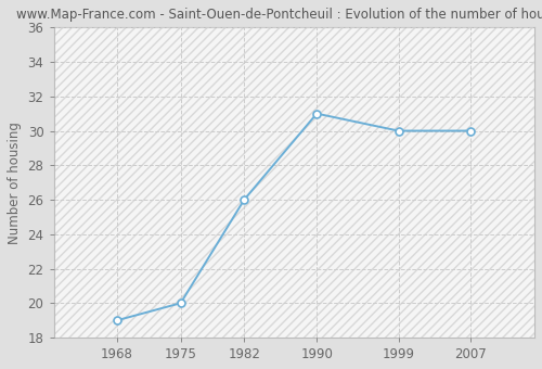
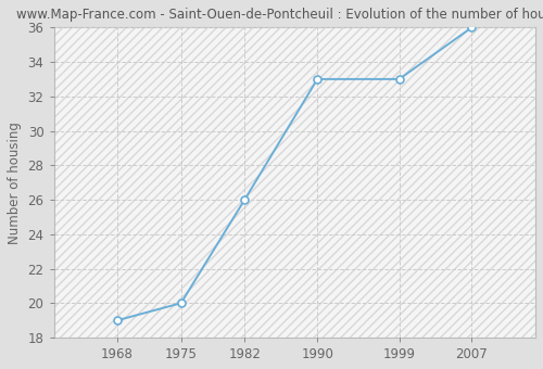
1990: 31 -> 33
1999: 30 -> 33
2007: 30 -> 36
